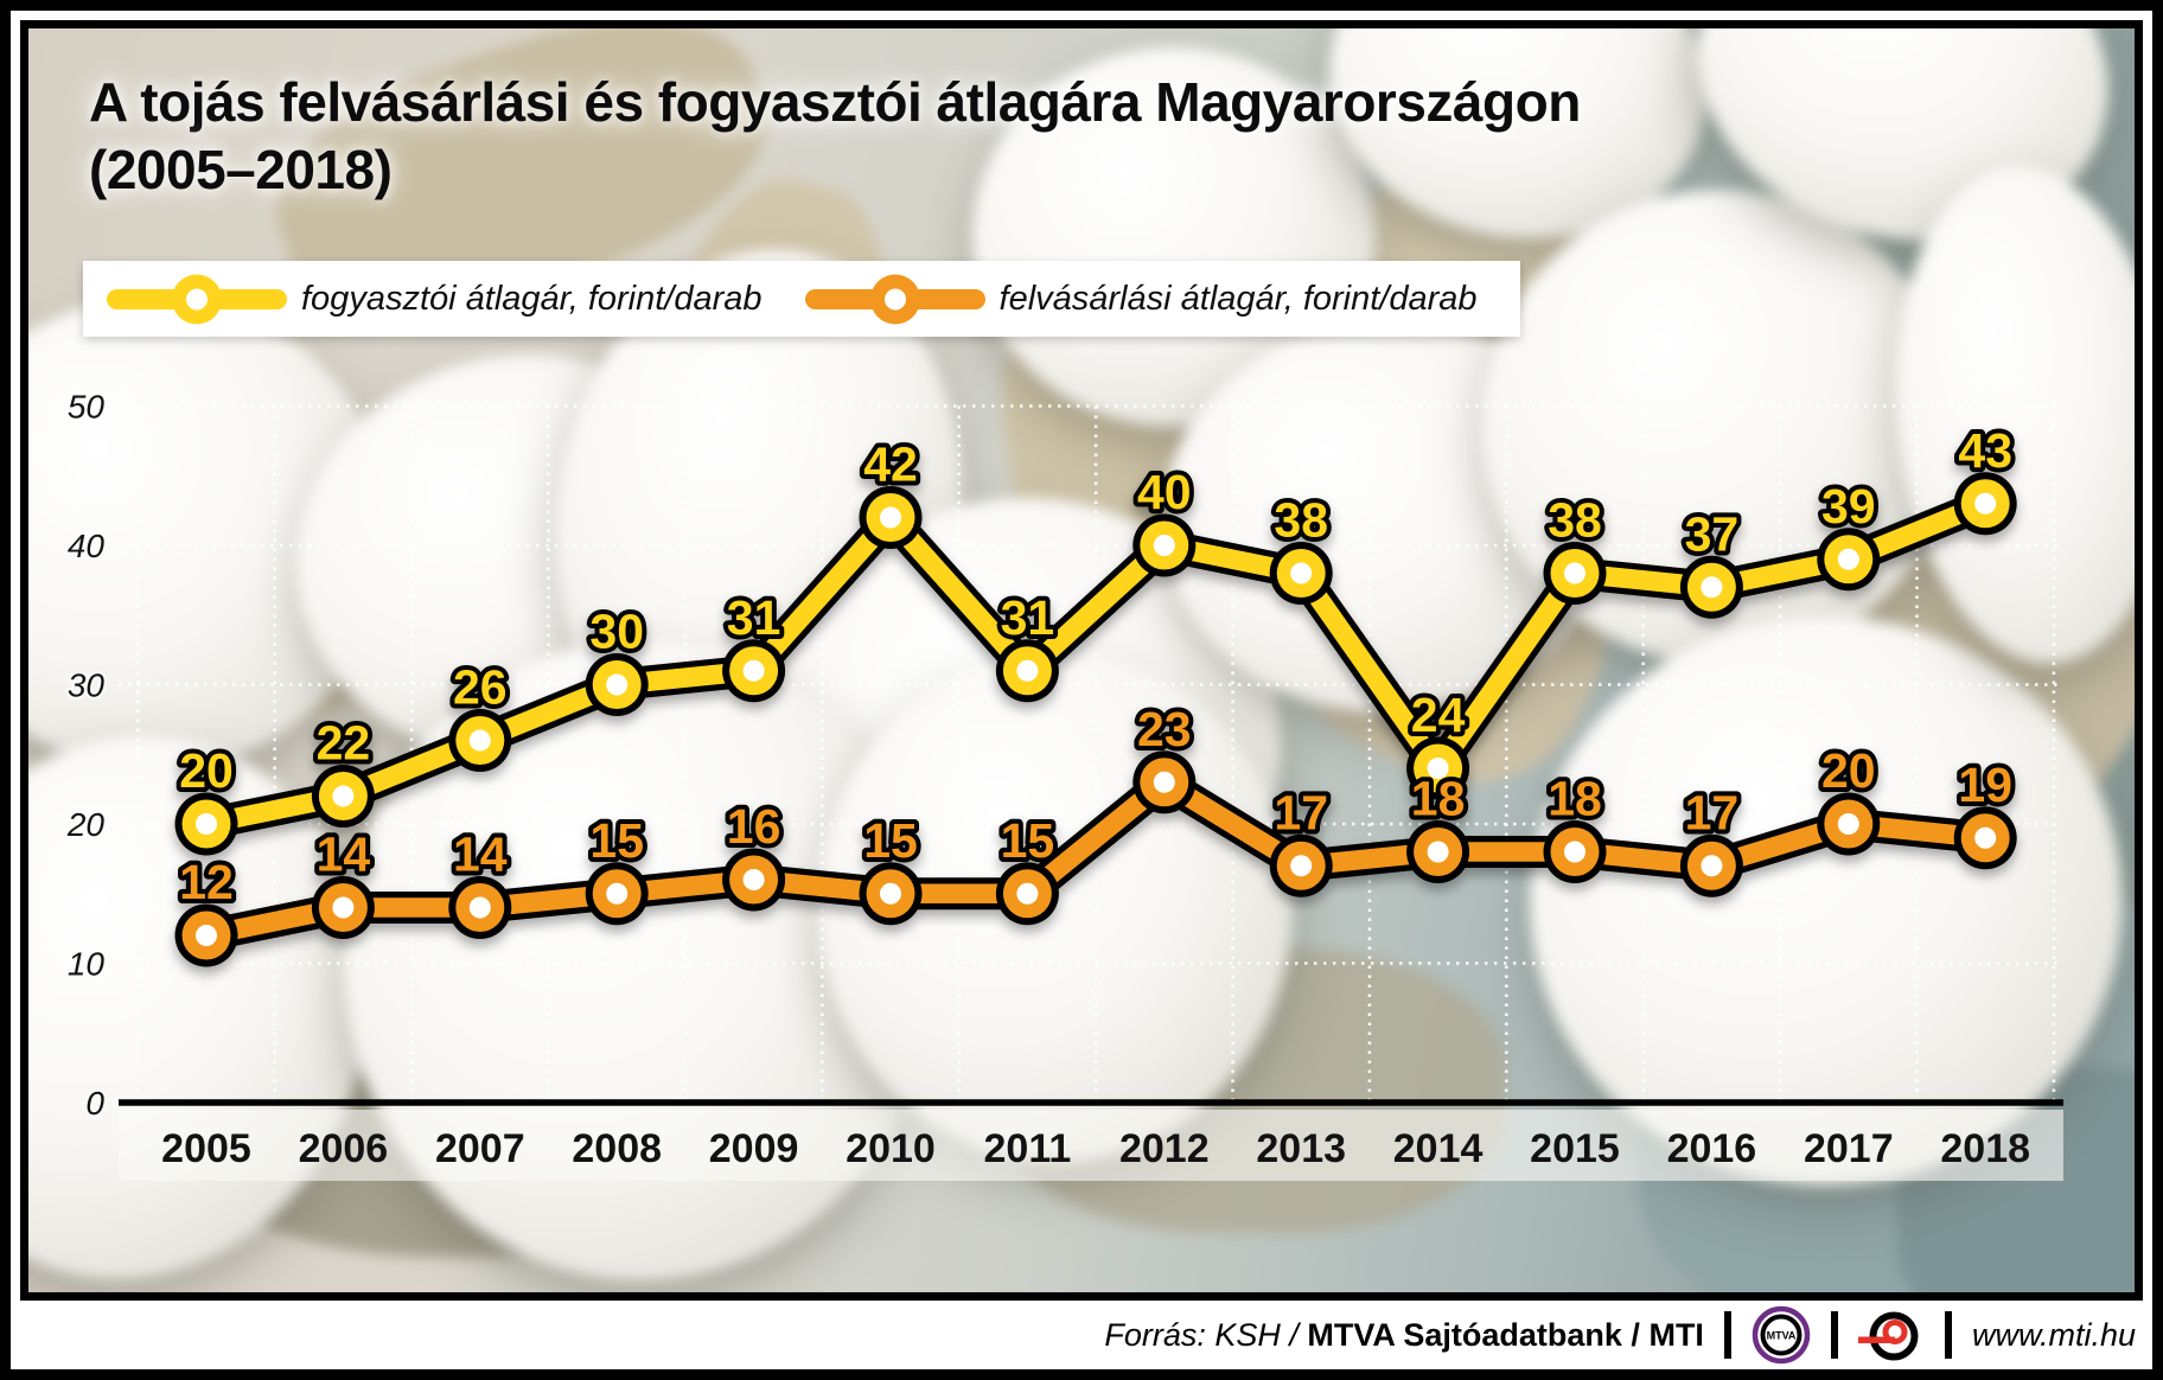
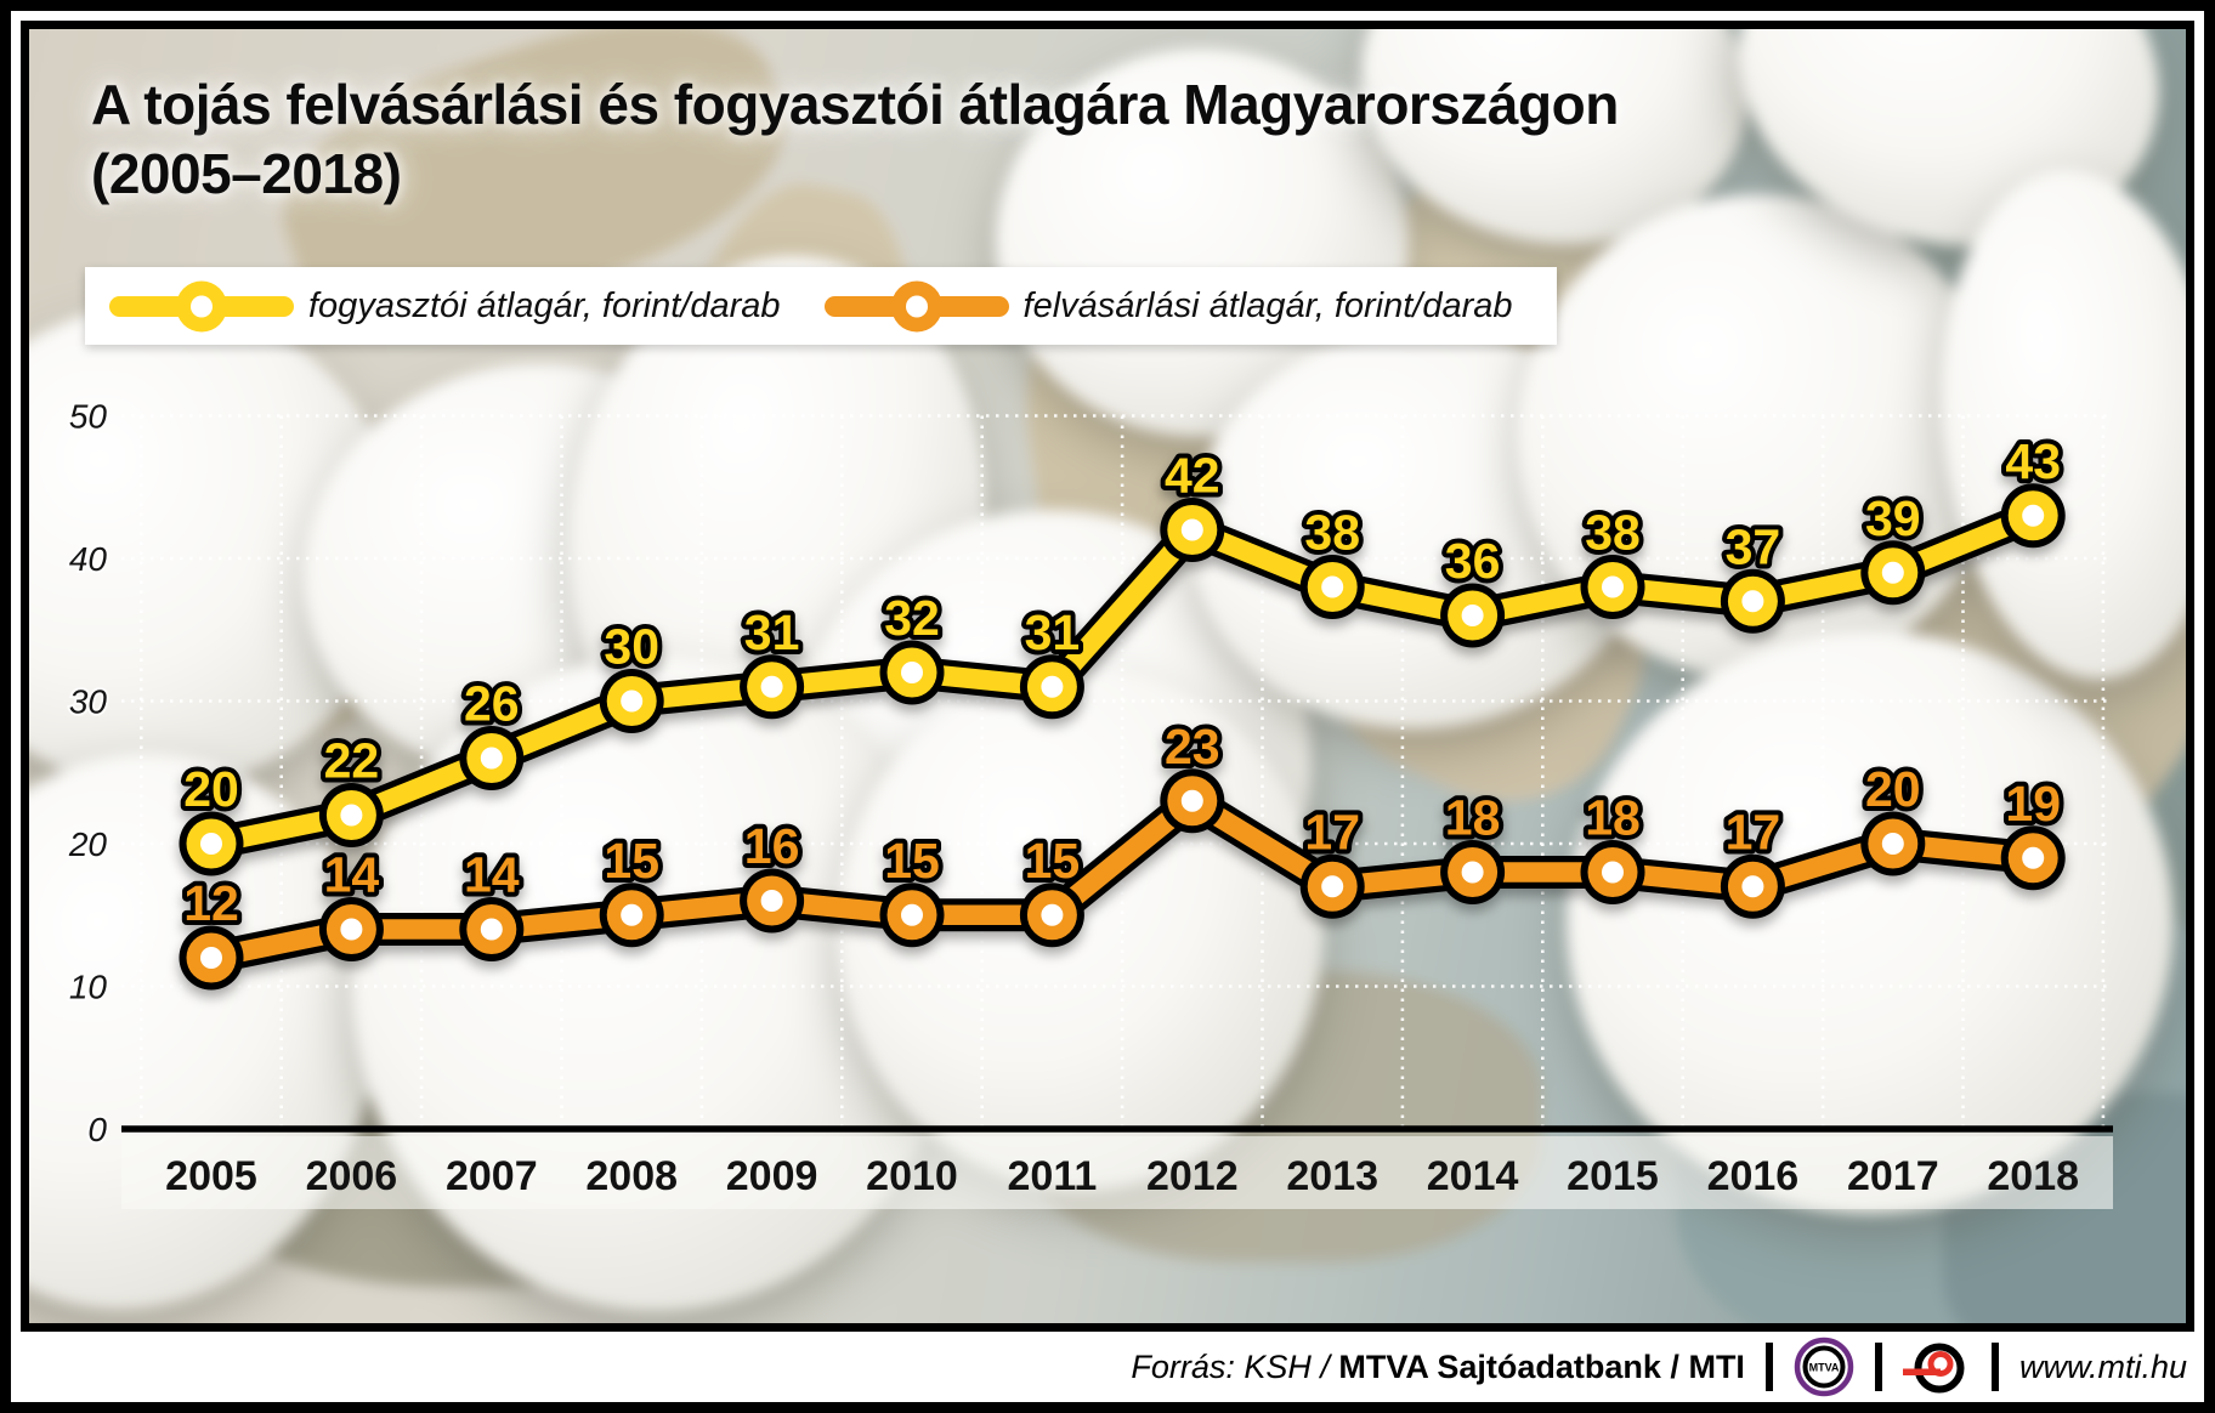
fogyasztói átlagár, forint/darab/2010: 42 -> 32
fogyasztói átlagár, forint/darab/2012: 40 -> 42
fogyasztói átlagár, forint/darab/2014: 24 -> 36
